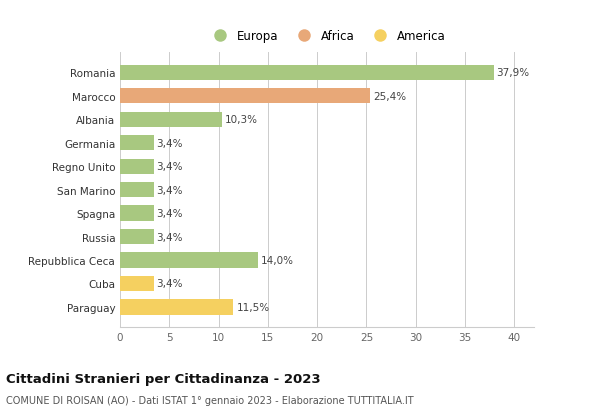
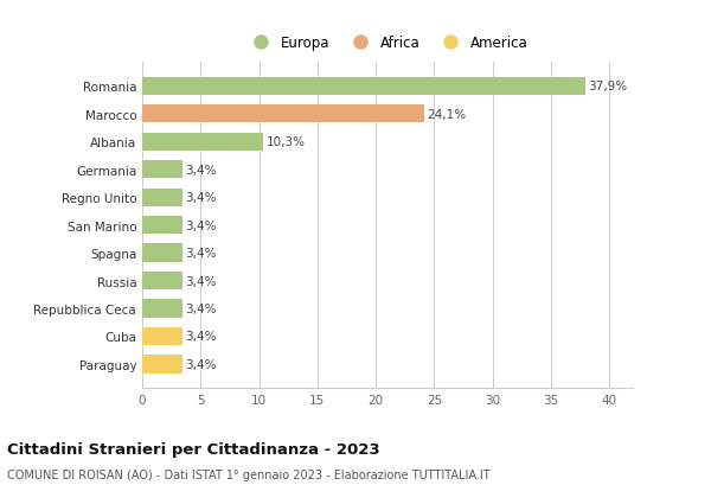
Marocco: 25,4% -> 24,1%
Repubblica Ceca: 14,0% -> 3,4%
Paraguay: 11,5% -> 3,4%
